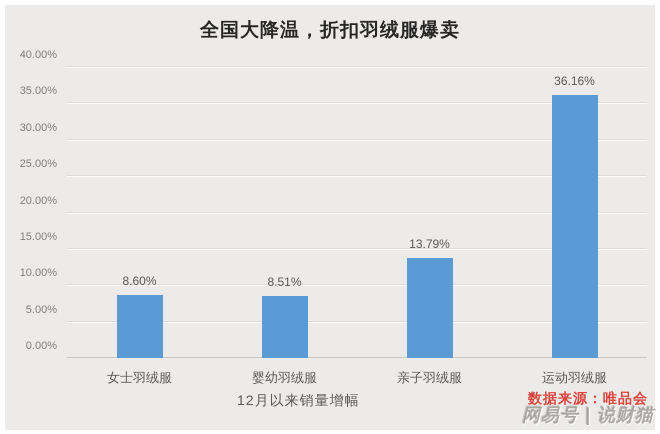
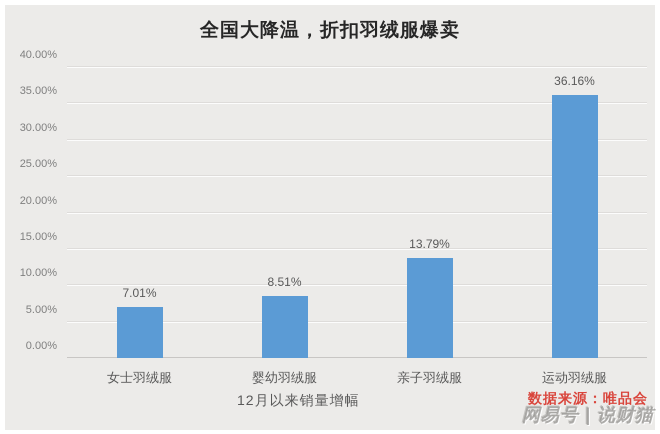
女士羽绒服: 8.60% -> 7.01%
